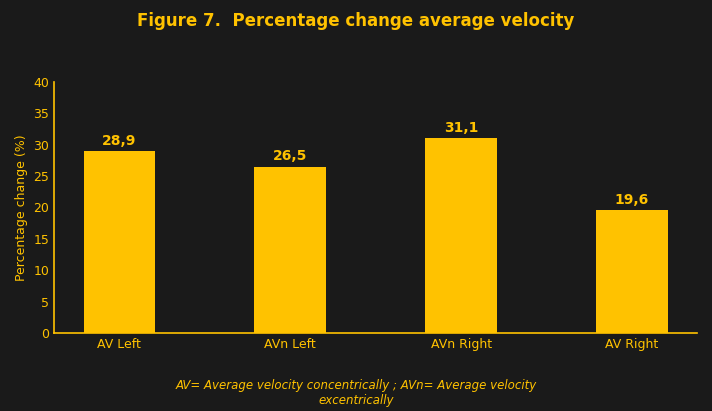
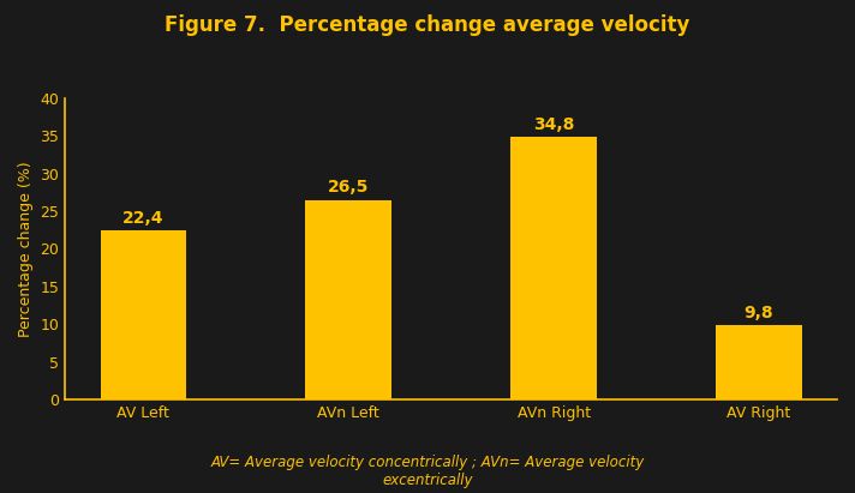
AV Left: 28,9 -> 22,4
AVn Right: 31,1 -> 34,8
AV Right: 19,6 -> 9,8
